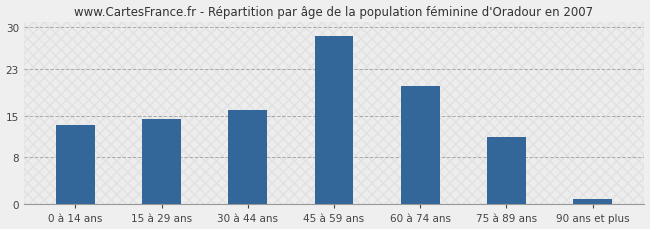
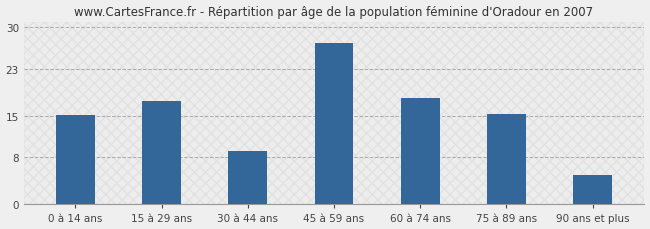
0 à 14 ans: 13.5 -> 15.2
15 à 29 ans: 14.5 -> 17.6
30 à 44 ans: 16.0 -> 9.0
45 à 59 ans: 28.5 -> 27.4
60 à 74 ans: 20.0 -> 18.0
75 à 89 ans: 11.5 -> 15.4
90 ans et plus: 1.0 -> 5.0
